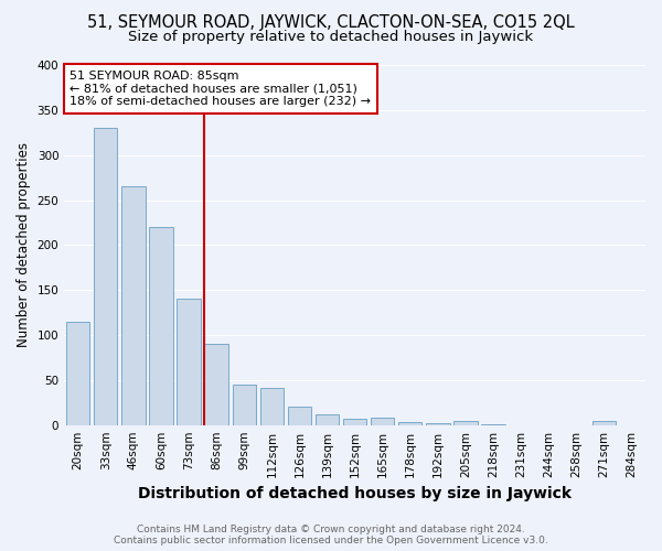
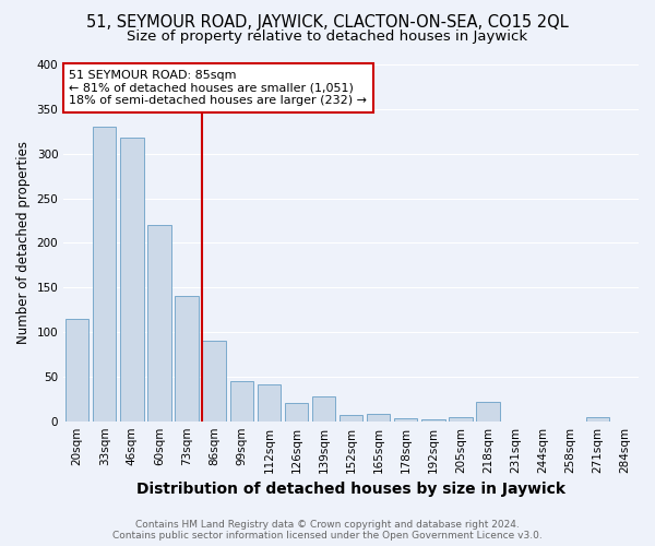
46sqm: 265 -> 318
139sqm: 12 -> 28
218sqm: 1 -> 22
